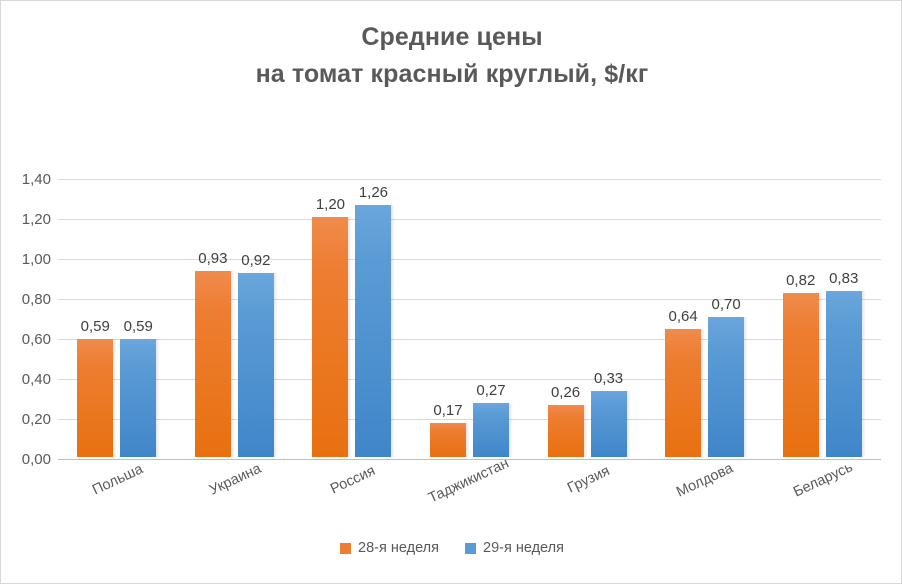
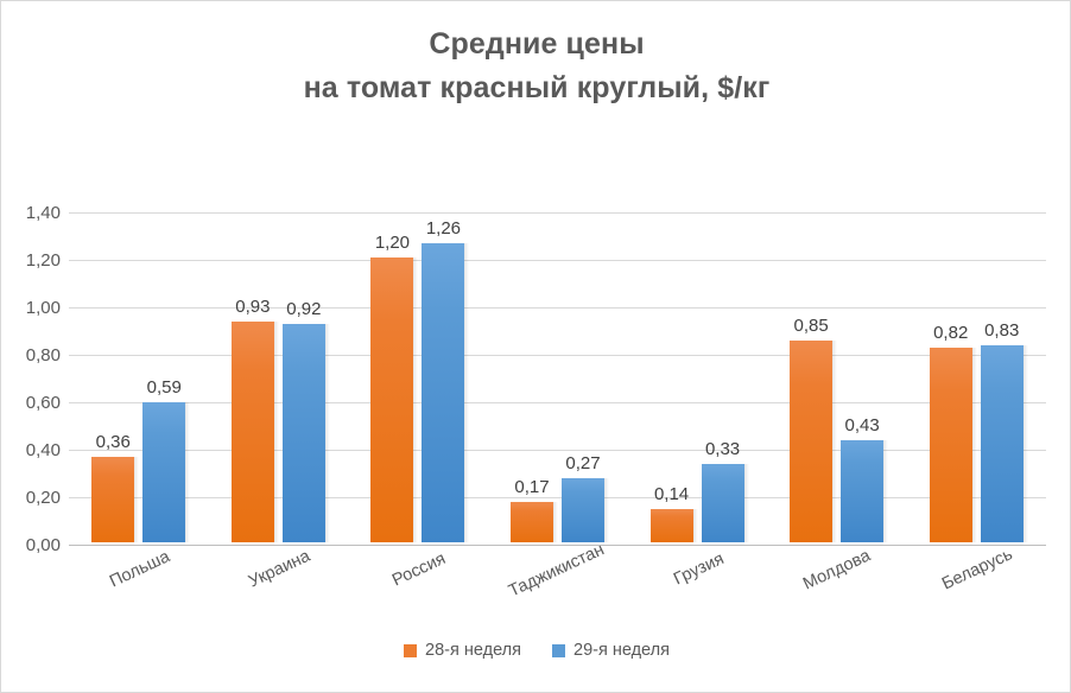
28-я неделя/Польша: 0,59 -> 0,36
28-я неделя/Грузия: 0,26 -> 0,14
28-я неделя/Молдова: 0,64 -> 0,85
29-я неделя/Молдова: 0,70 -> 0,43
